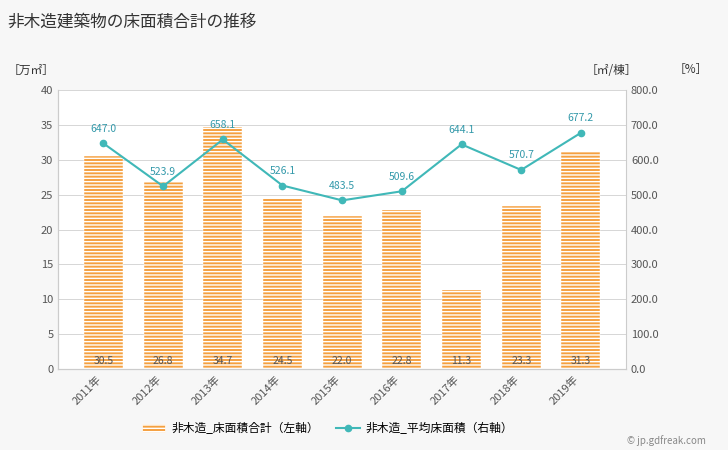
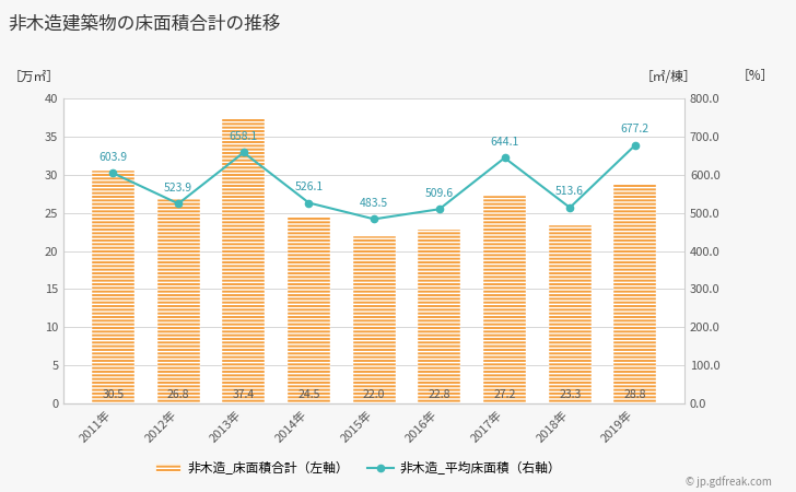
非木造_平均床面積（右軸）/2011年: 647.0 -> 603.9
非木造_床面積合計（左軸）/2013年: 34.7 -> 37.4
非木造_床面積合計（左軸）/2017年: 11.3 -> 27.2
非木造_平均床面積（右軸）/2018年: 570.7 -> 513.6
非木造_床面積合計（左軸）/2019年: 31.3 -> 28.8
